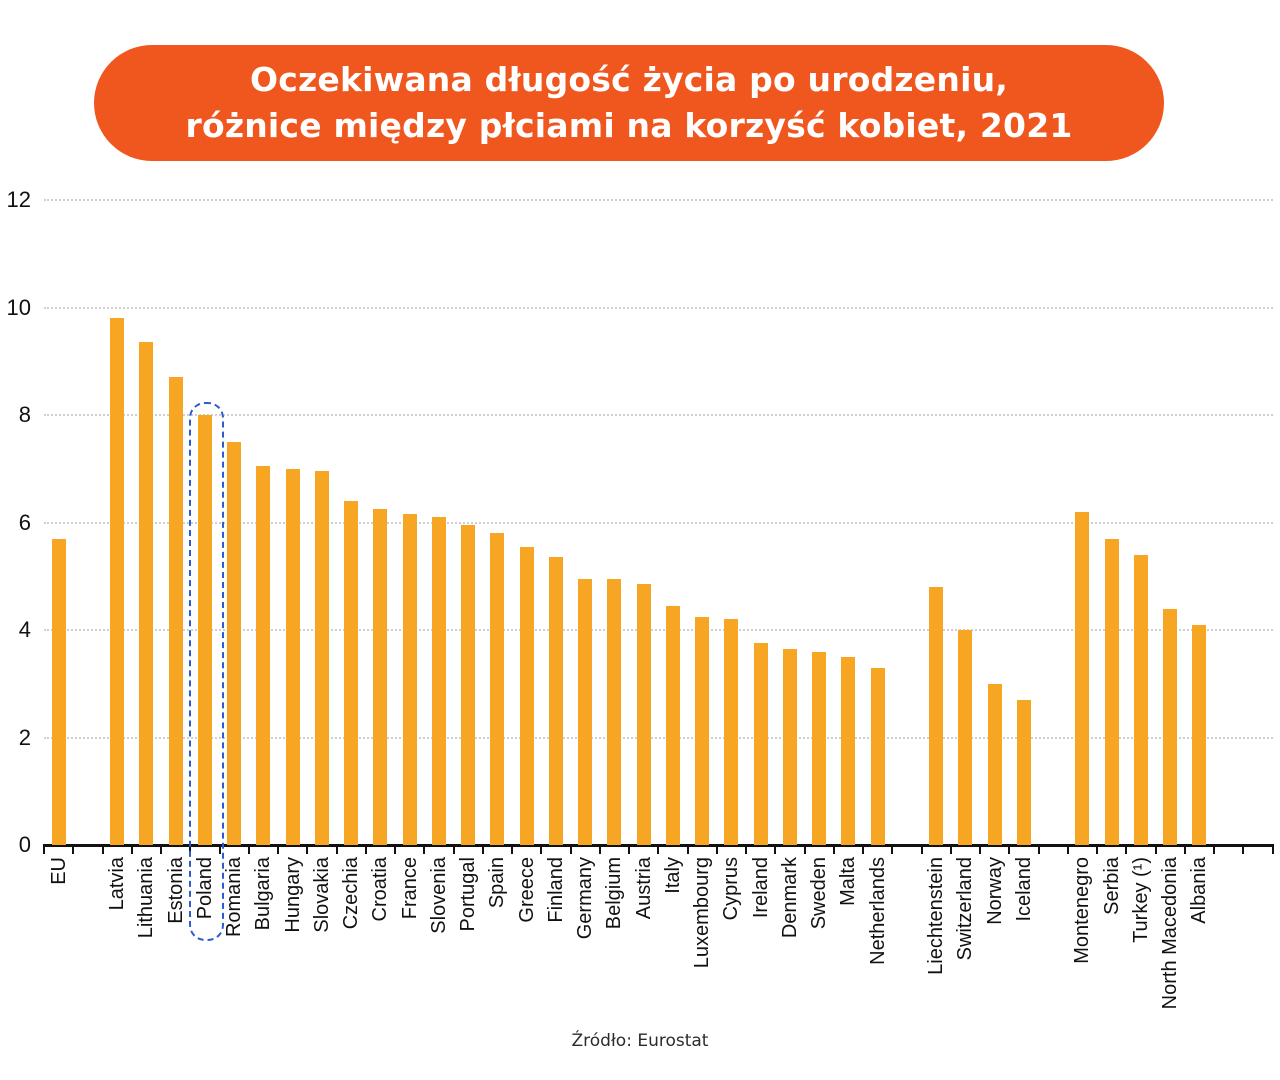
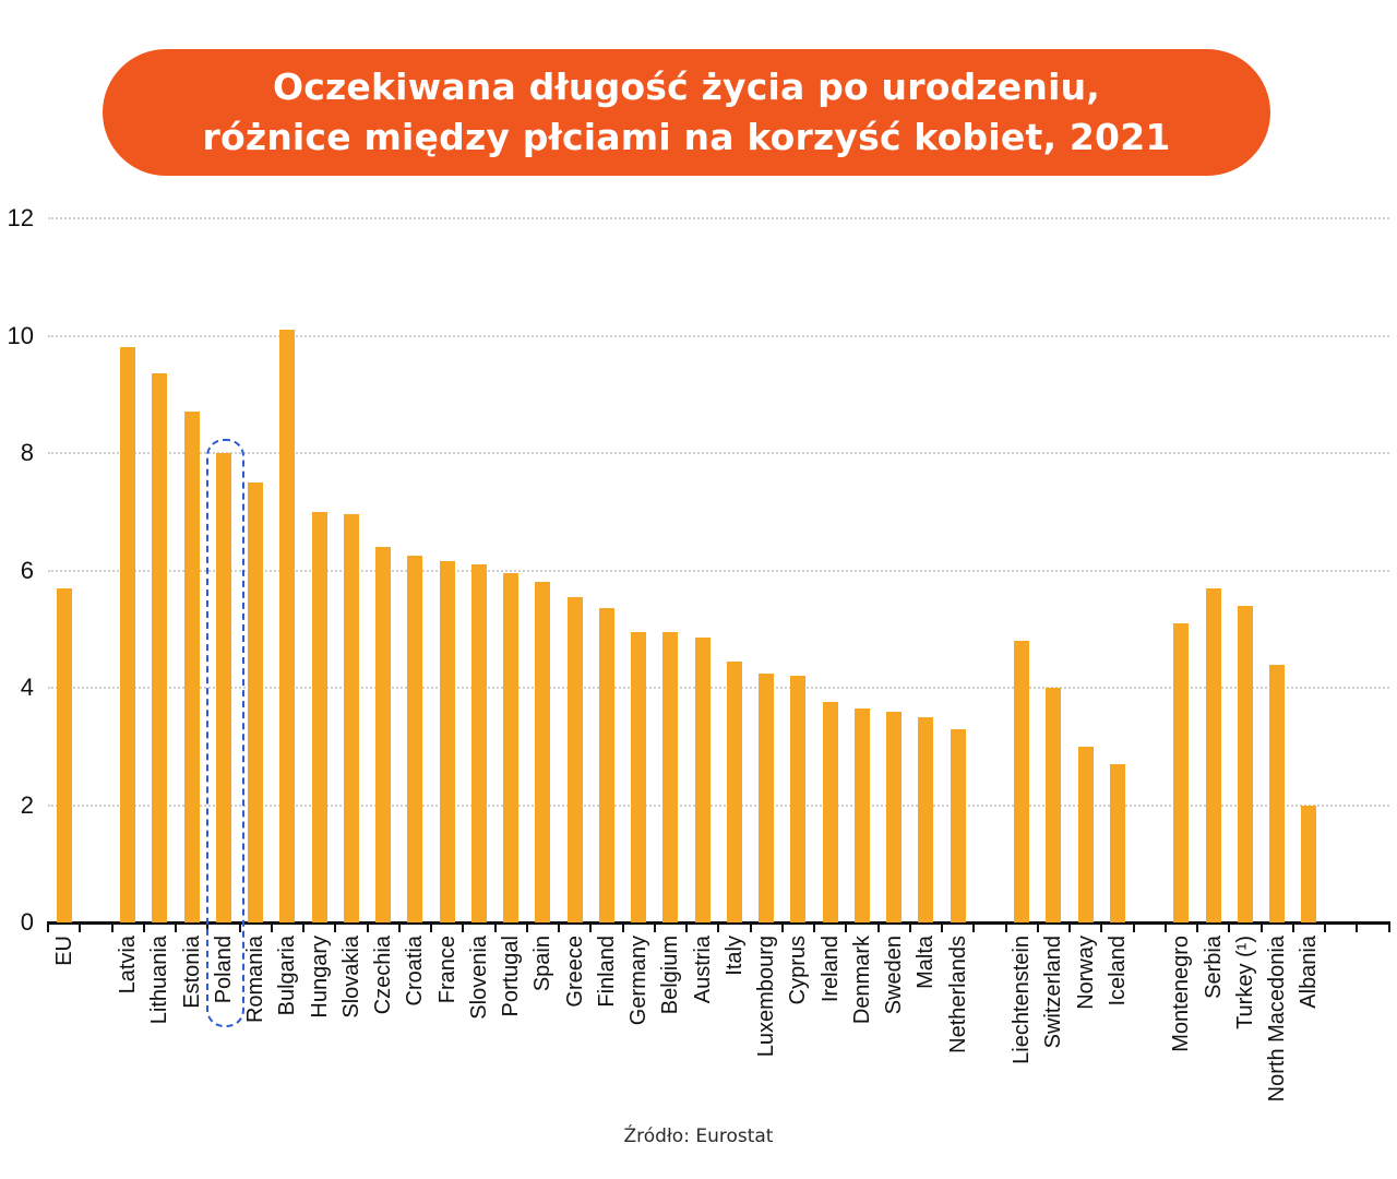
Bulgaria: 7.0 -> 10.1
Montenegro: 6.2 -> 5.1
Albania: 4.1 -> 2.0
